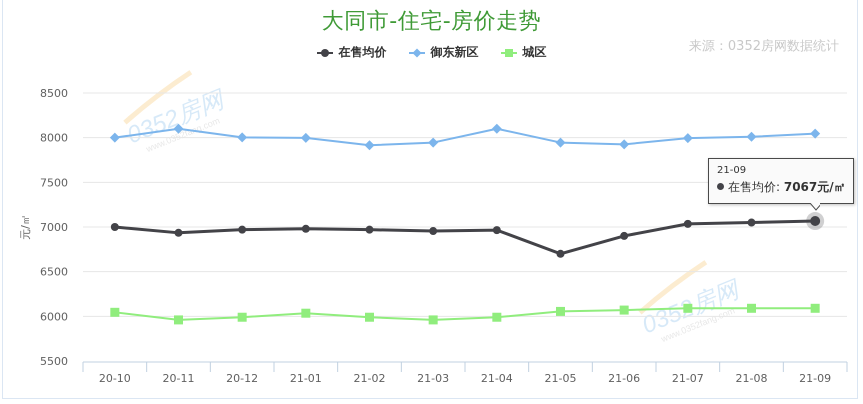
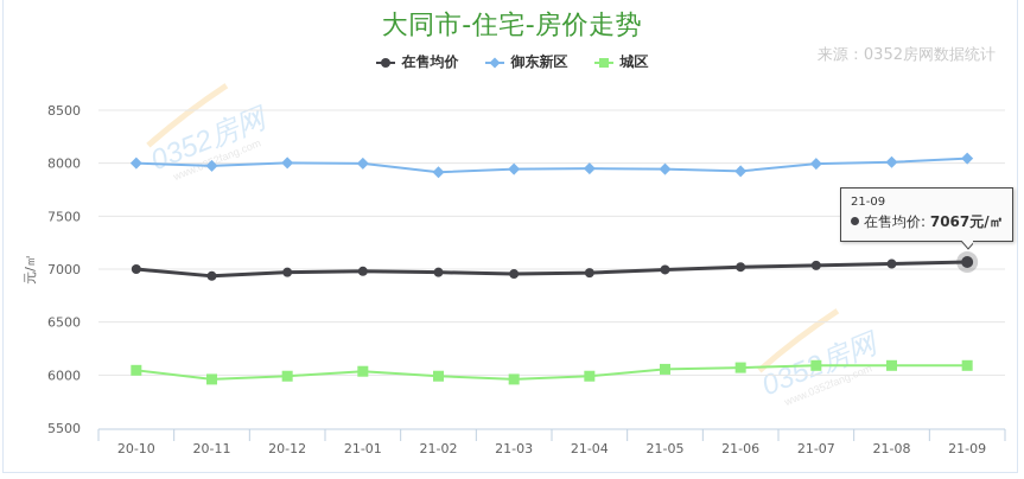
御东新区/20-11: 8100 -> 8000
御东新区/21-04: 8100 -> 8000
在售均价/21-05: 6700 -> 7000
在售均价/21-06: 6900 -> 7000
